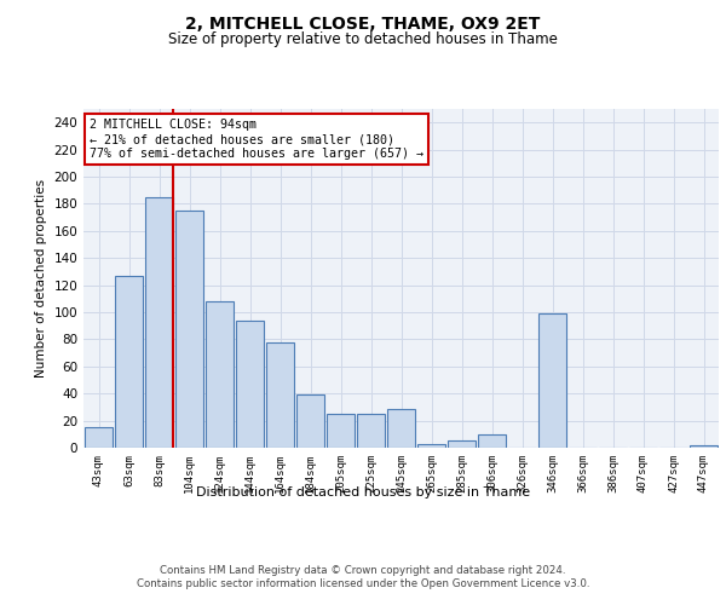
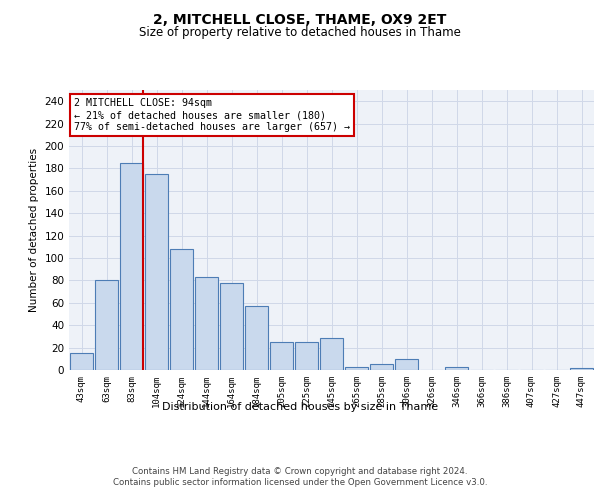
63sqm: 127 -> 80
144sqm: 94 -> 83
184sqm: 39 -> 57
346sqm: 99 -> 3
